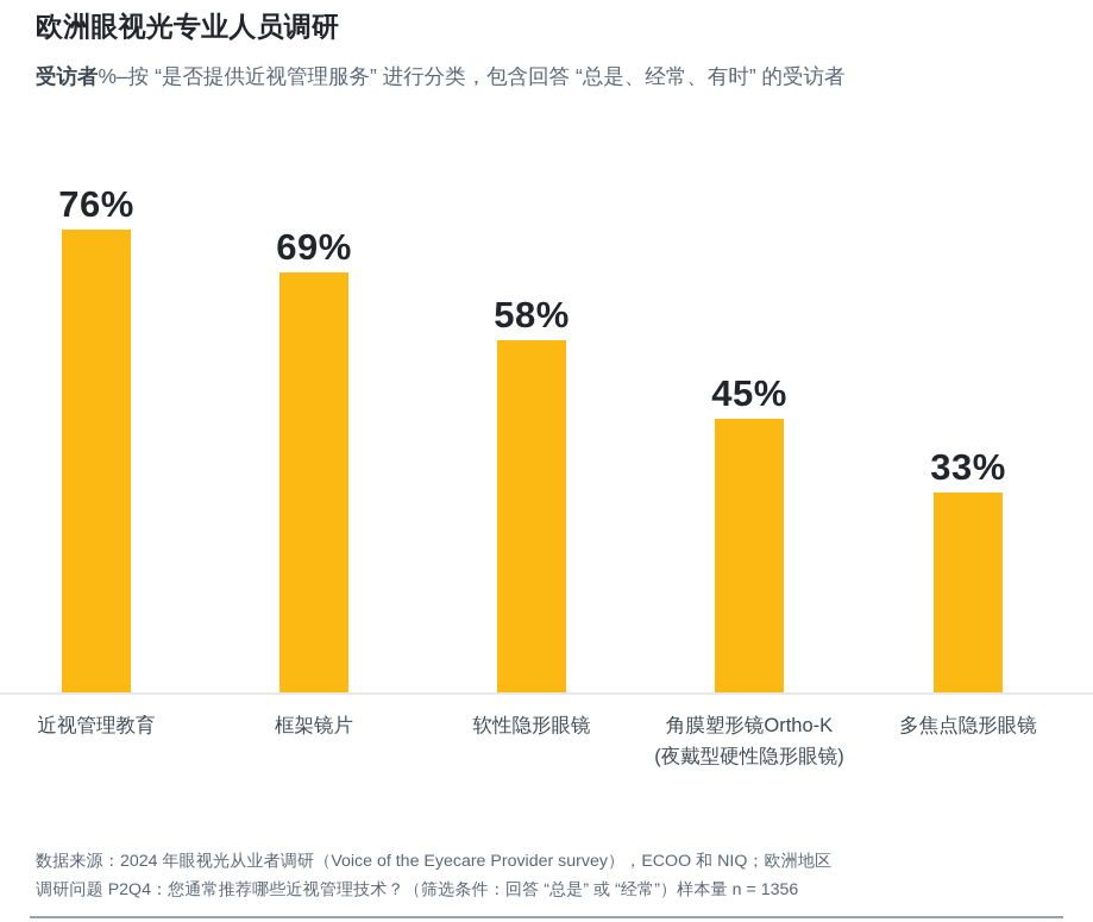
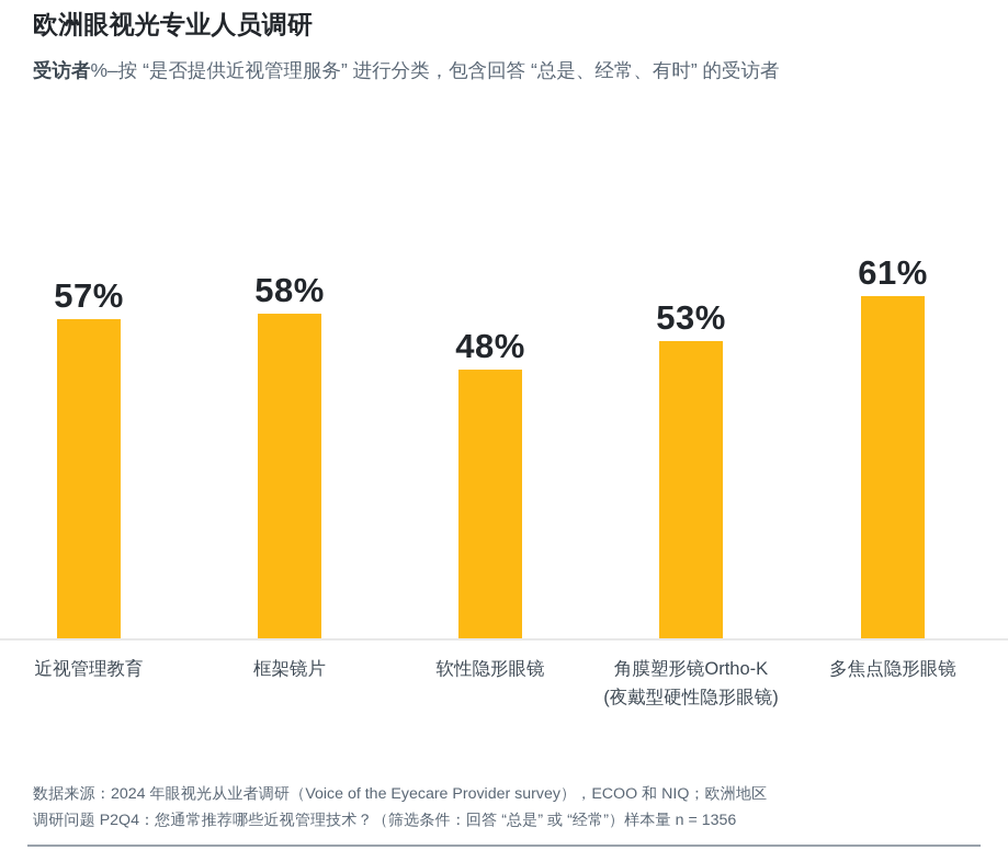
近视管理教育: 76% -> 57%
框架镜片: 69% -> 58%
软性隐形眼镜: 58% -> 48%
角膜塑形镜Ortho-K: 45% -> 53%
多焦点隐形眼镜: 33% -> 61%
